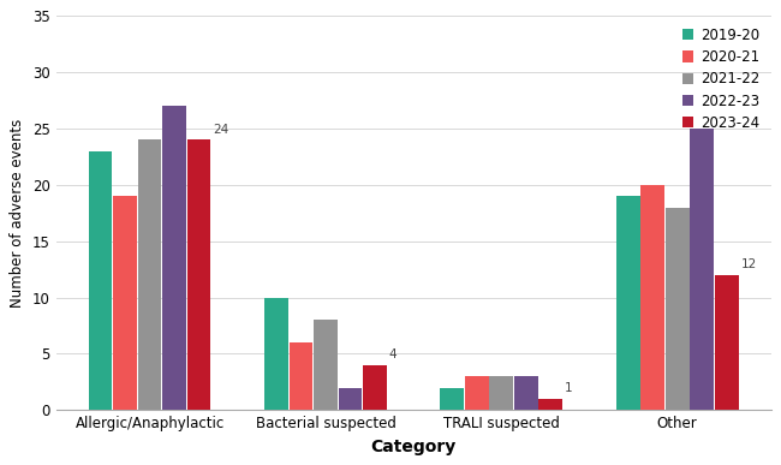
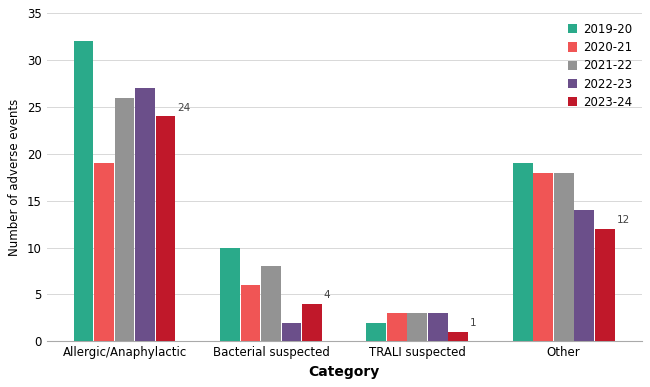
2019-20/Allergic/Anaphylactic: 23 -> 32
2021-22/Allergic/Anaphylactic: 24 -> 26
2020-21/Other: 20 -> 18
2022-23/Other: 25 -> 14
